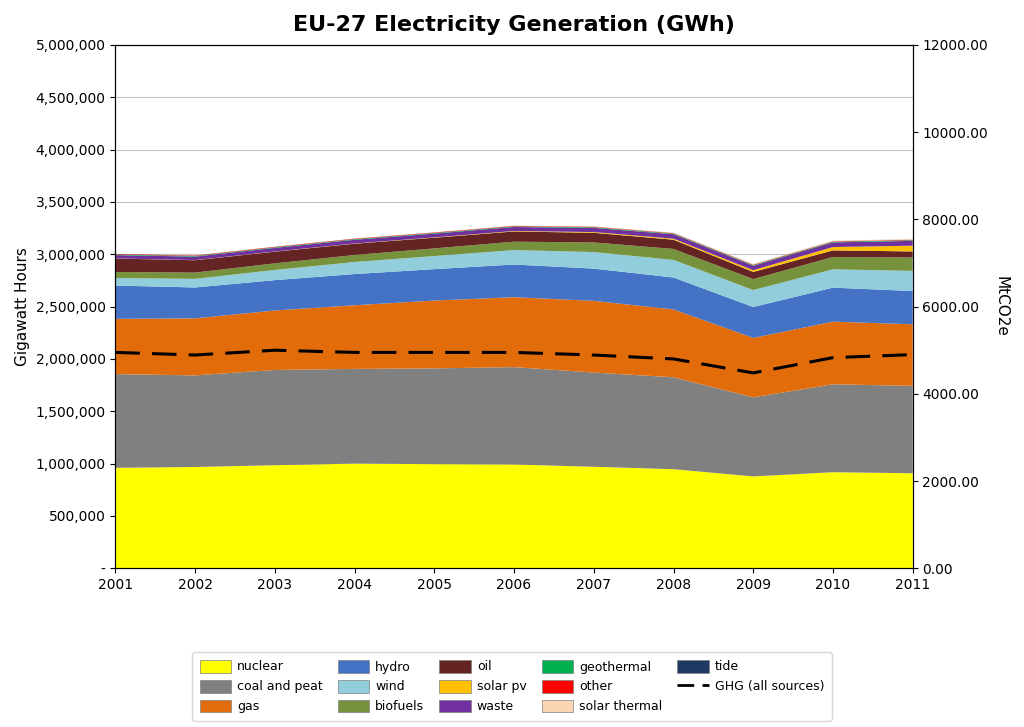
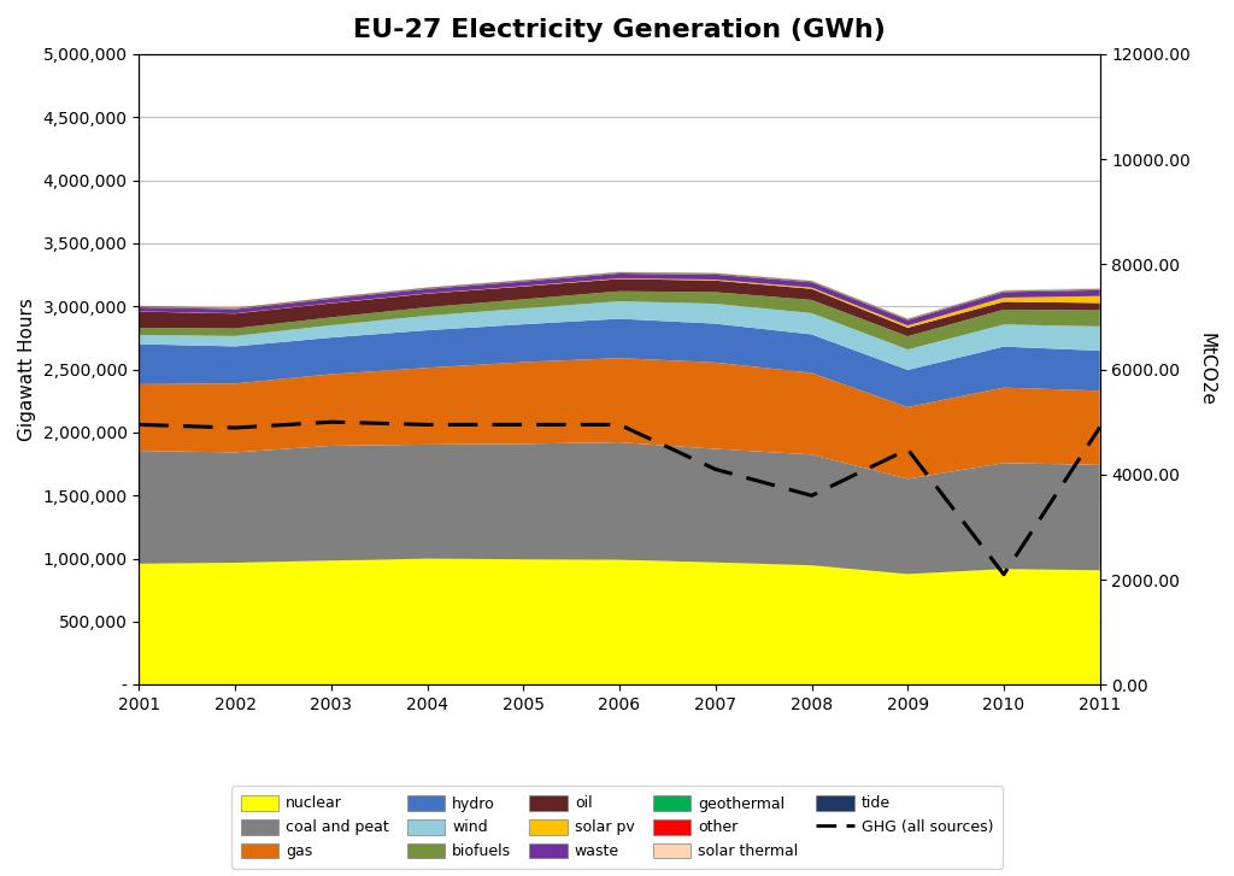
GHG (all sources)/2007: 4890 -> 4100
GHG (all sources)/2008: 4800 -> 3600
GHG (all sources)/2010: 4830 -> 2100
